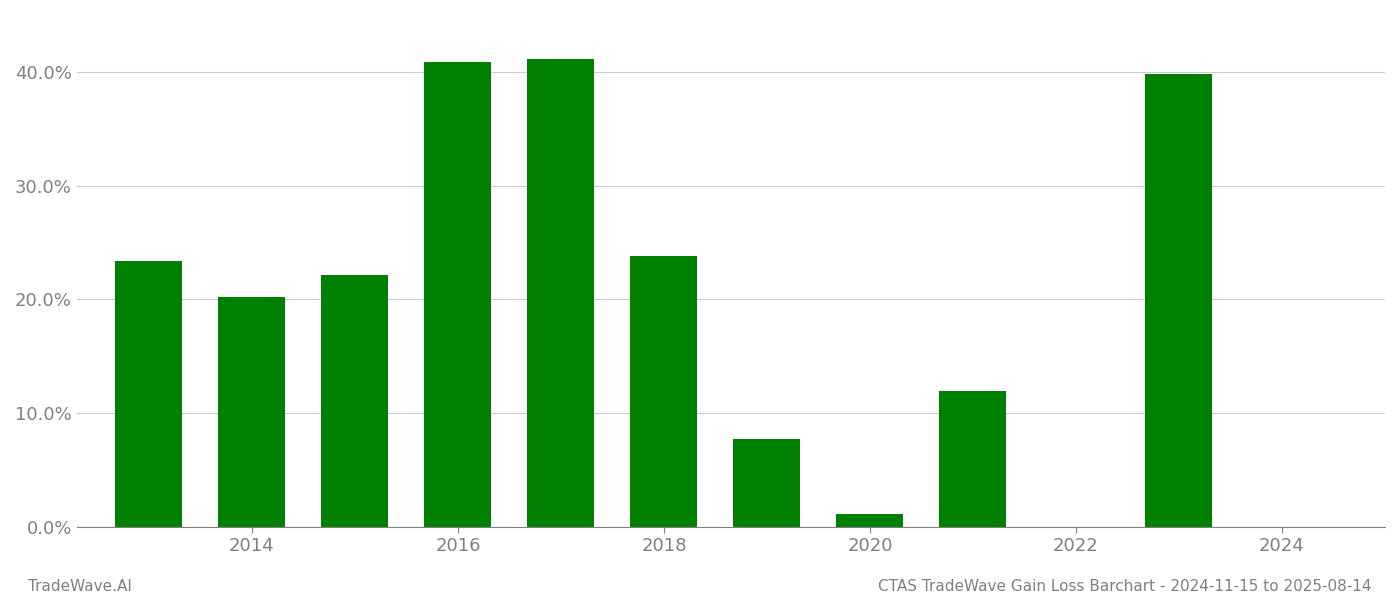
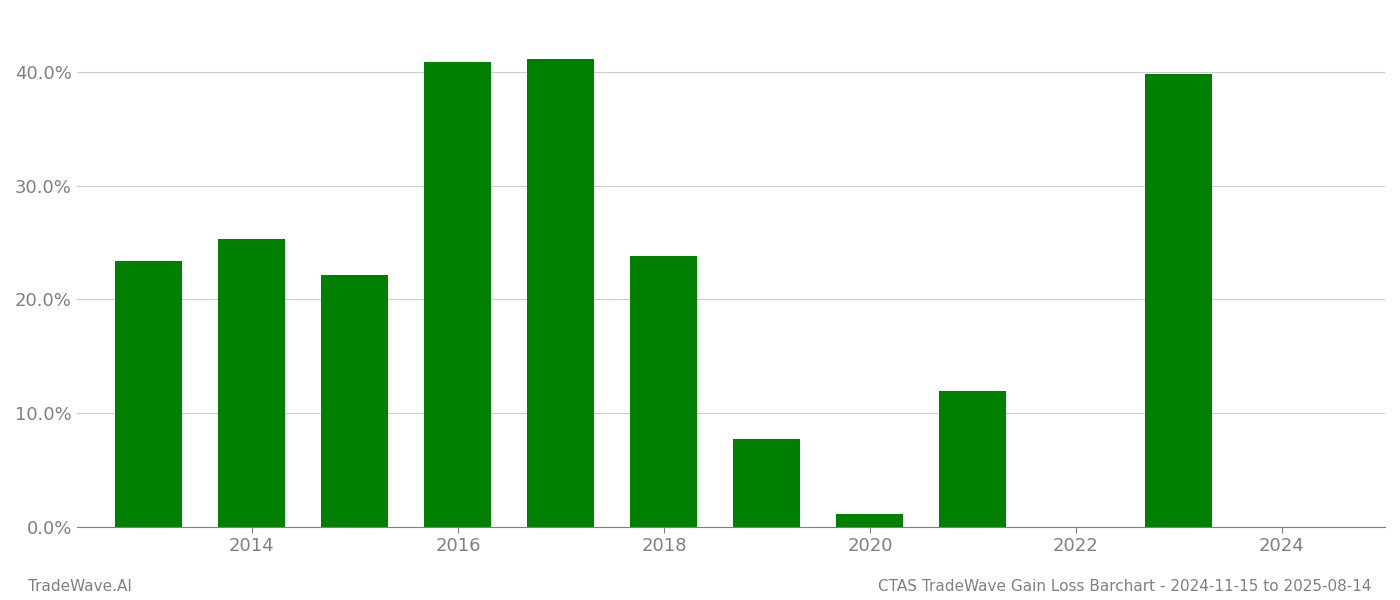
2014: 20.2% -> 25.3%
